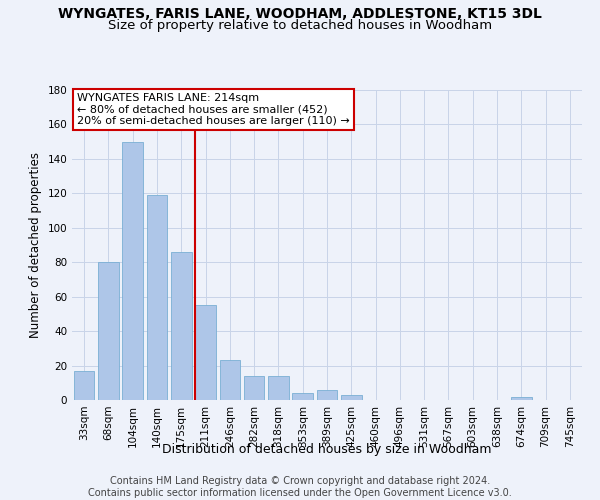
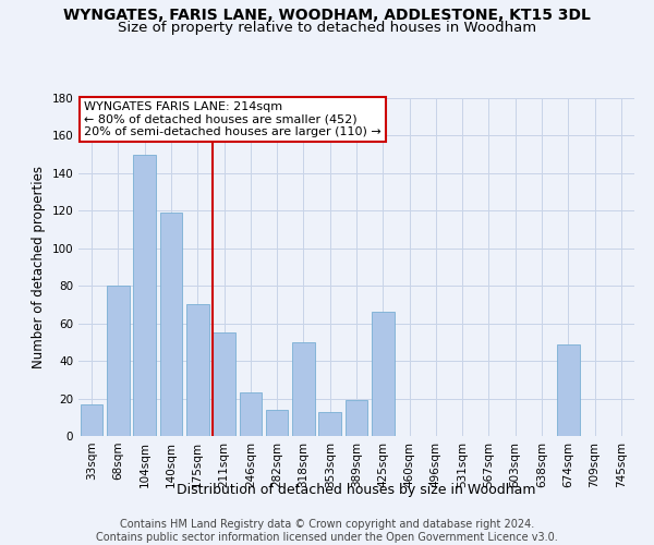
175sqm: 86 -> 70
318sqm: 14 -> 50
353sqm: 4 -> 13
389sqm: 6 -> 19
425sqm: 3 -> 66
674sqm: 2 -> 49
